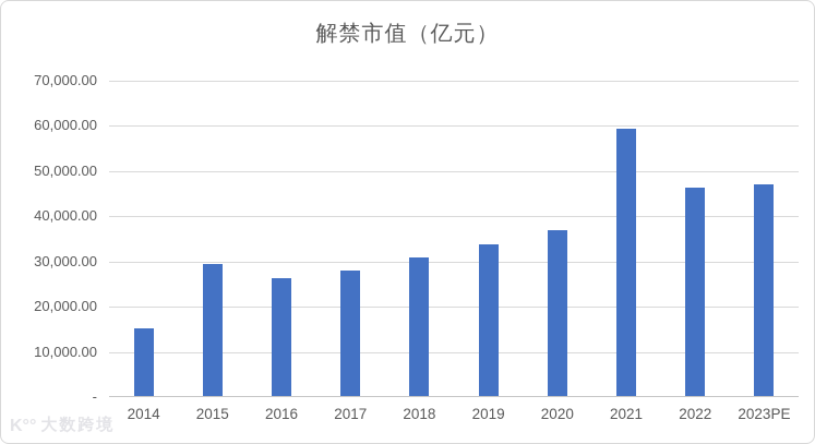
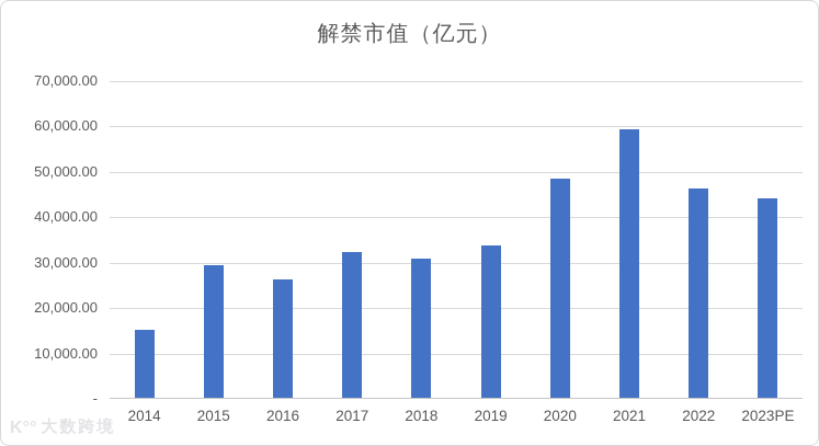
2017: 28000 -> 32000
2020: 37000 -> 49000
2023PE: 47000 -> 44000
